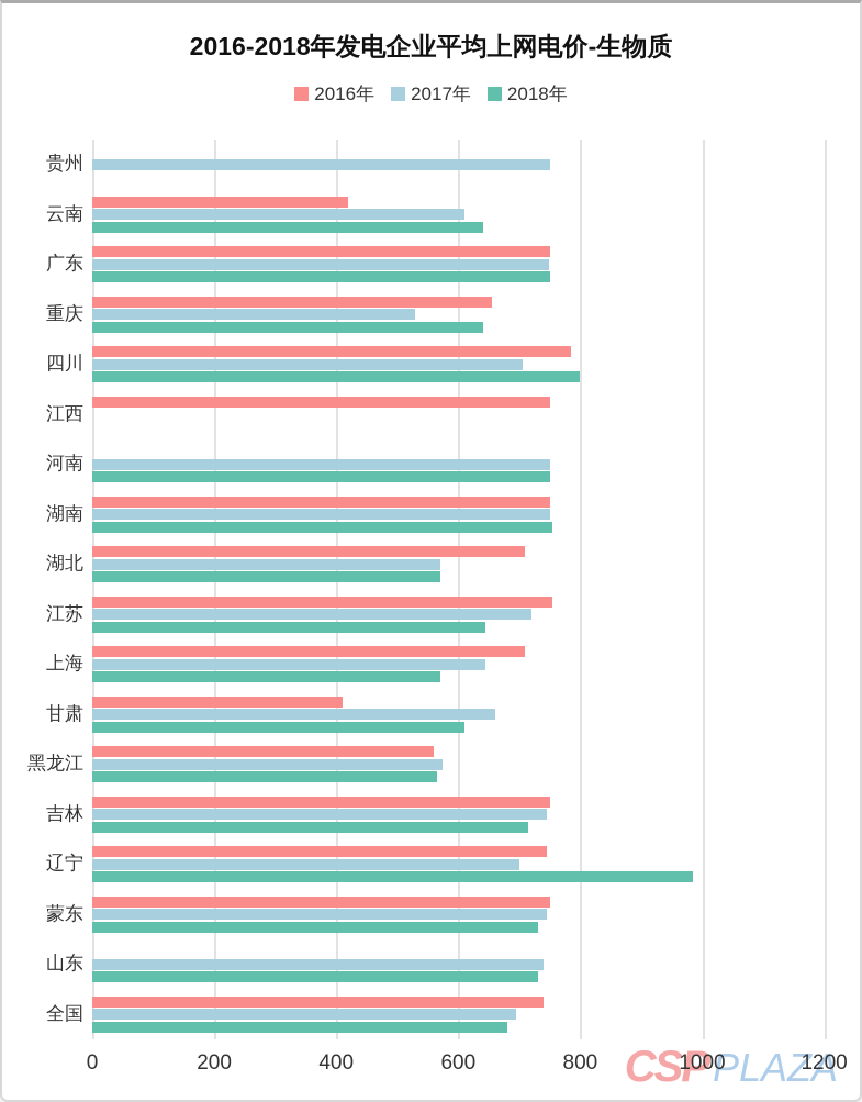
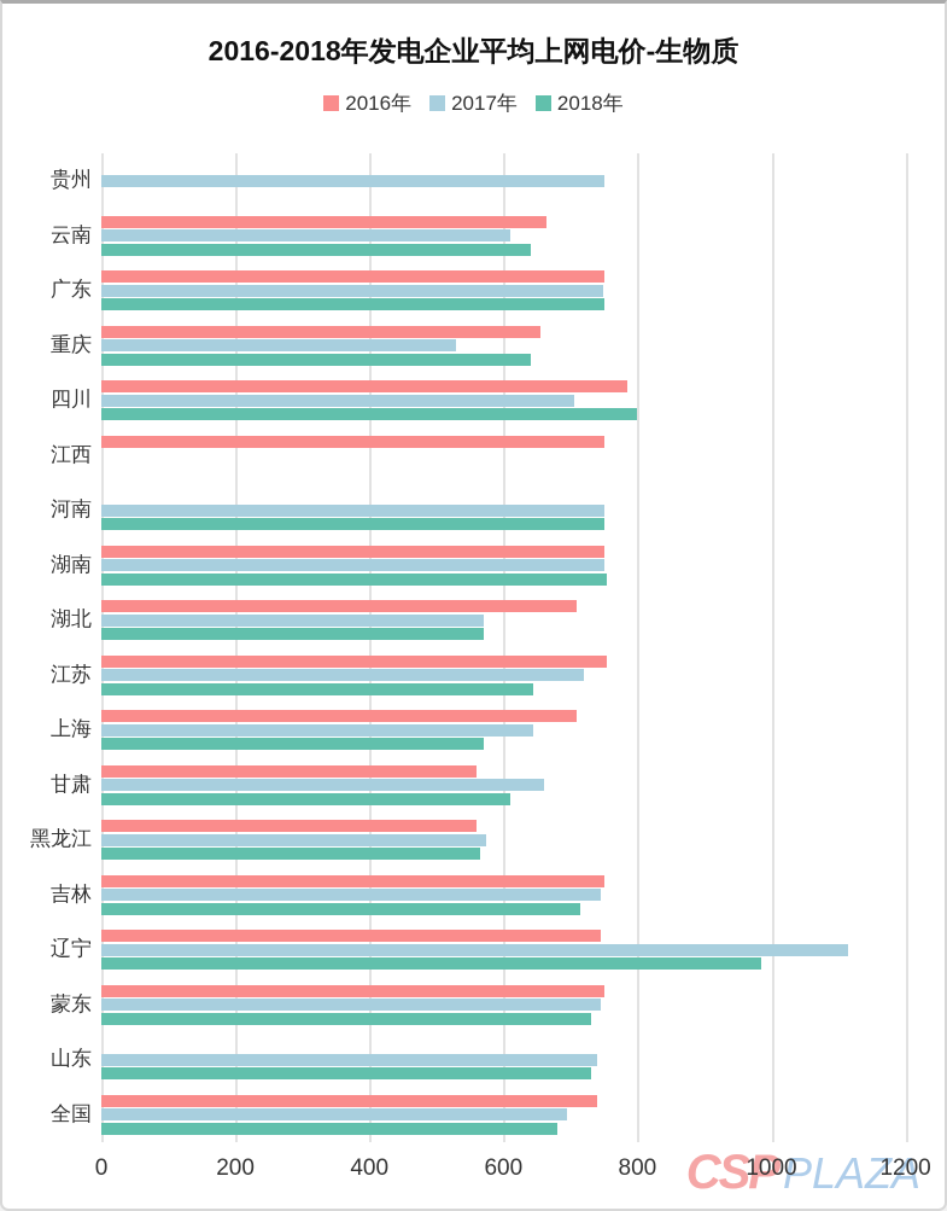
2016年/云南: 420 -> 660
2016年/甘肃: 410 -> 560
2017年/辽宁: 700 -> 1120
